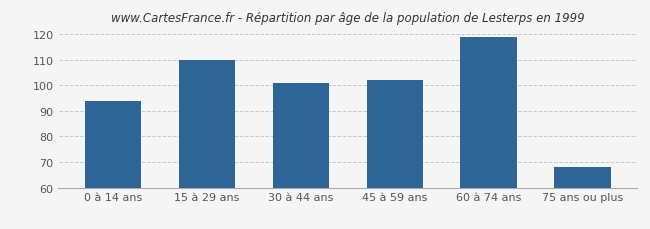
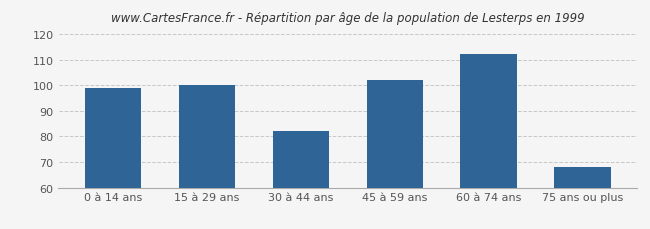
0 à 14 ans: 94 -> 99
15 à 29 ans: 110 -> 100
30 à 44 ans: 101 -> 82
60 à 74 ans: 119 -> 112
